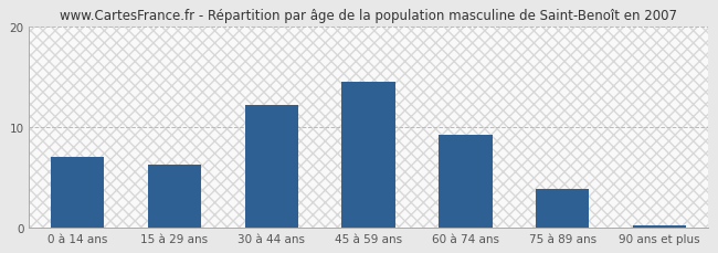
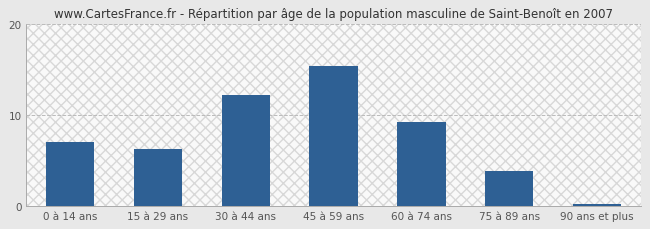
45 à 59 ans: 14.5 -> 15.4
